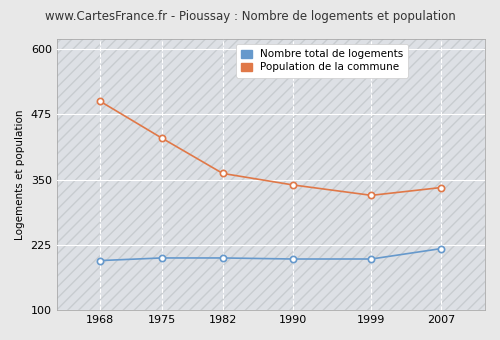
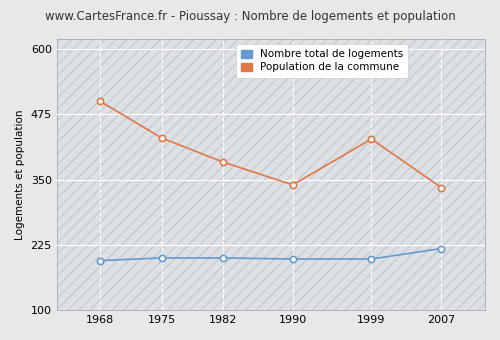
Population de la commune/1982: 362 -> 384
Population de la commune/1999: 320 -> 428
